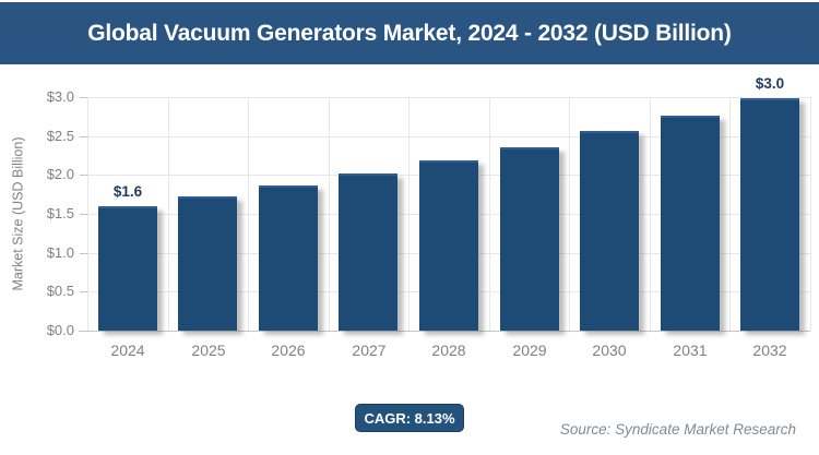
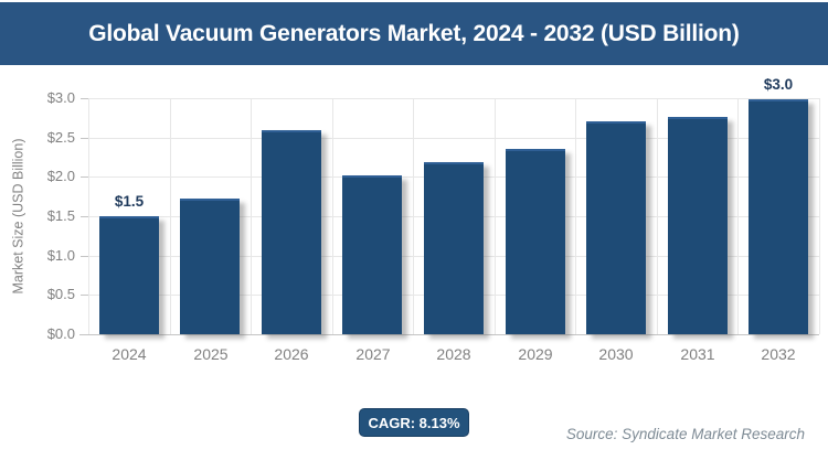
2024: $1.6 -> $1.5
2026: $1.9 -> $2.6
2030: $2.6 -> $2.7
